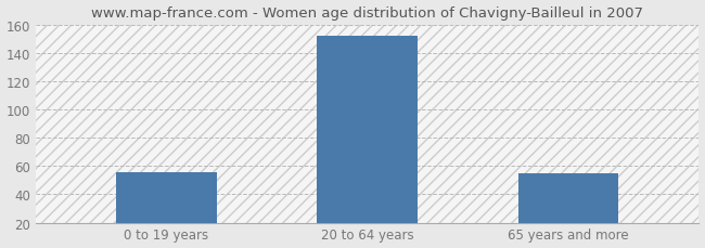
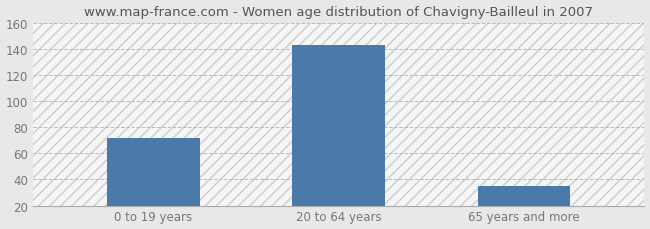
0 to 19 years: 56 -> 72
20 to 64 years: 152 -> 143
65 years and more: 55 -> 35
